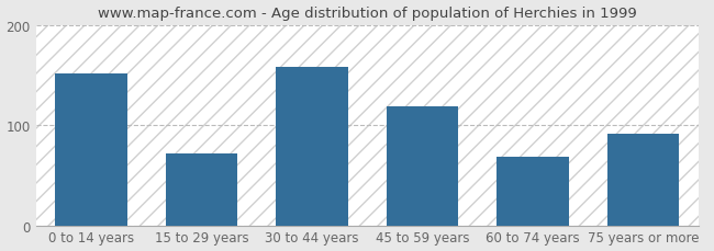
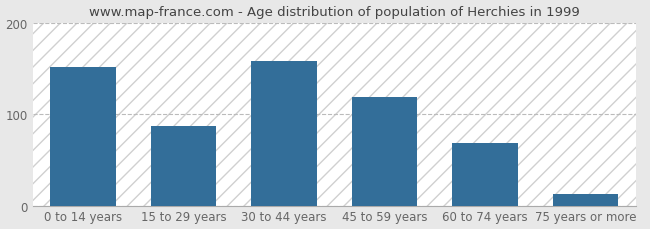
15 to 29 years: 72 -> 87
75 years or more: 92 -> 13
